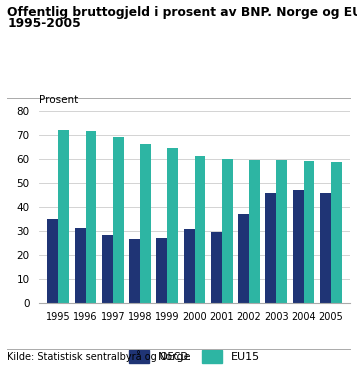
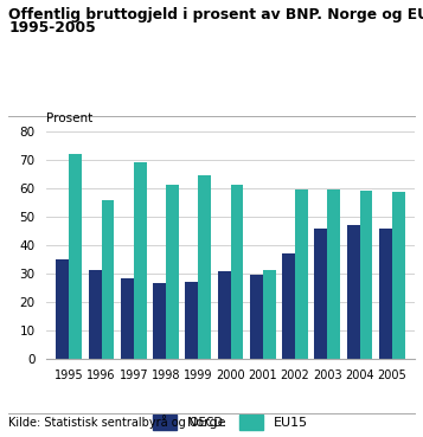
EU15/1996: 71.5 -> 55.5
EU15/1998: 66.0 -> 61.0
EU15/2001: 60.0 -> 31.0
